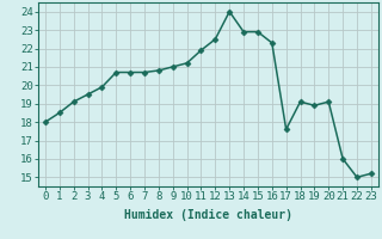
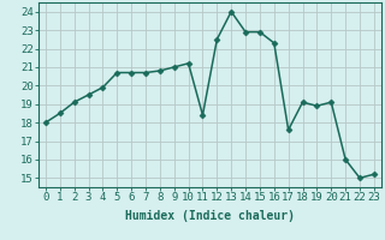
11: 21.9 -> 18.4
